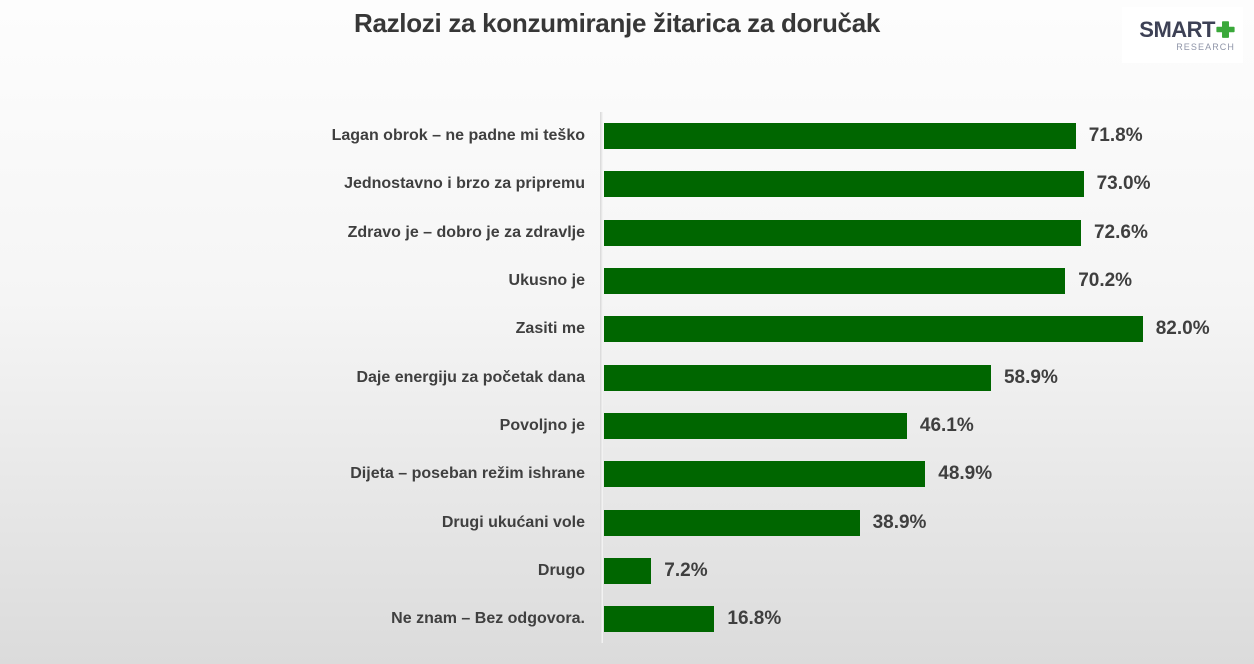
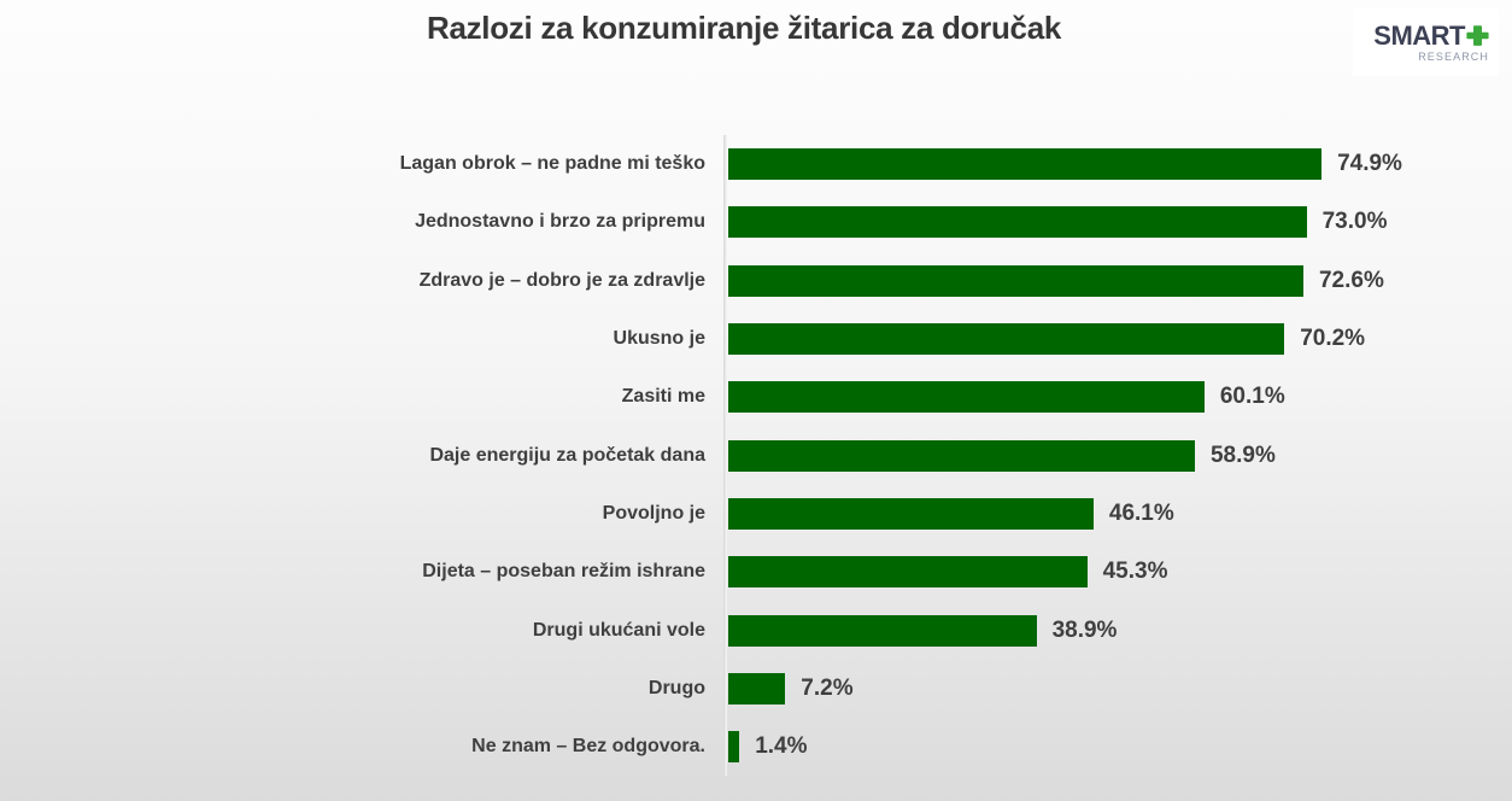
Lagan obrok – ne padne mi teško: 71.8% -> 74.9%
Zasiti me: 82.0% -> 60.1%
Dijeta – poseban režim ishrane: 48.9% -> 45.3%
Ne znam – Bez odgovora.: 16.8% -> 1.4%
